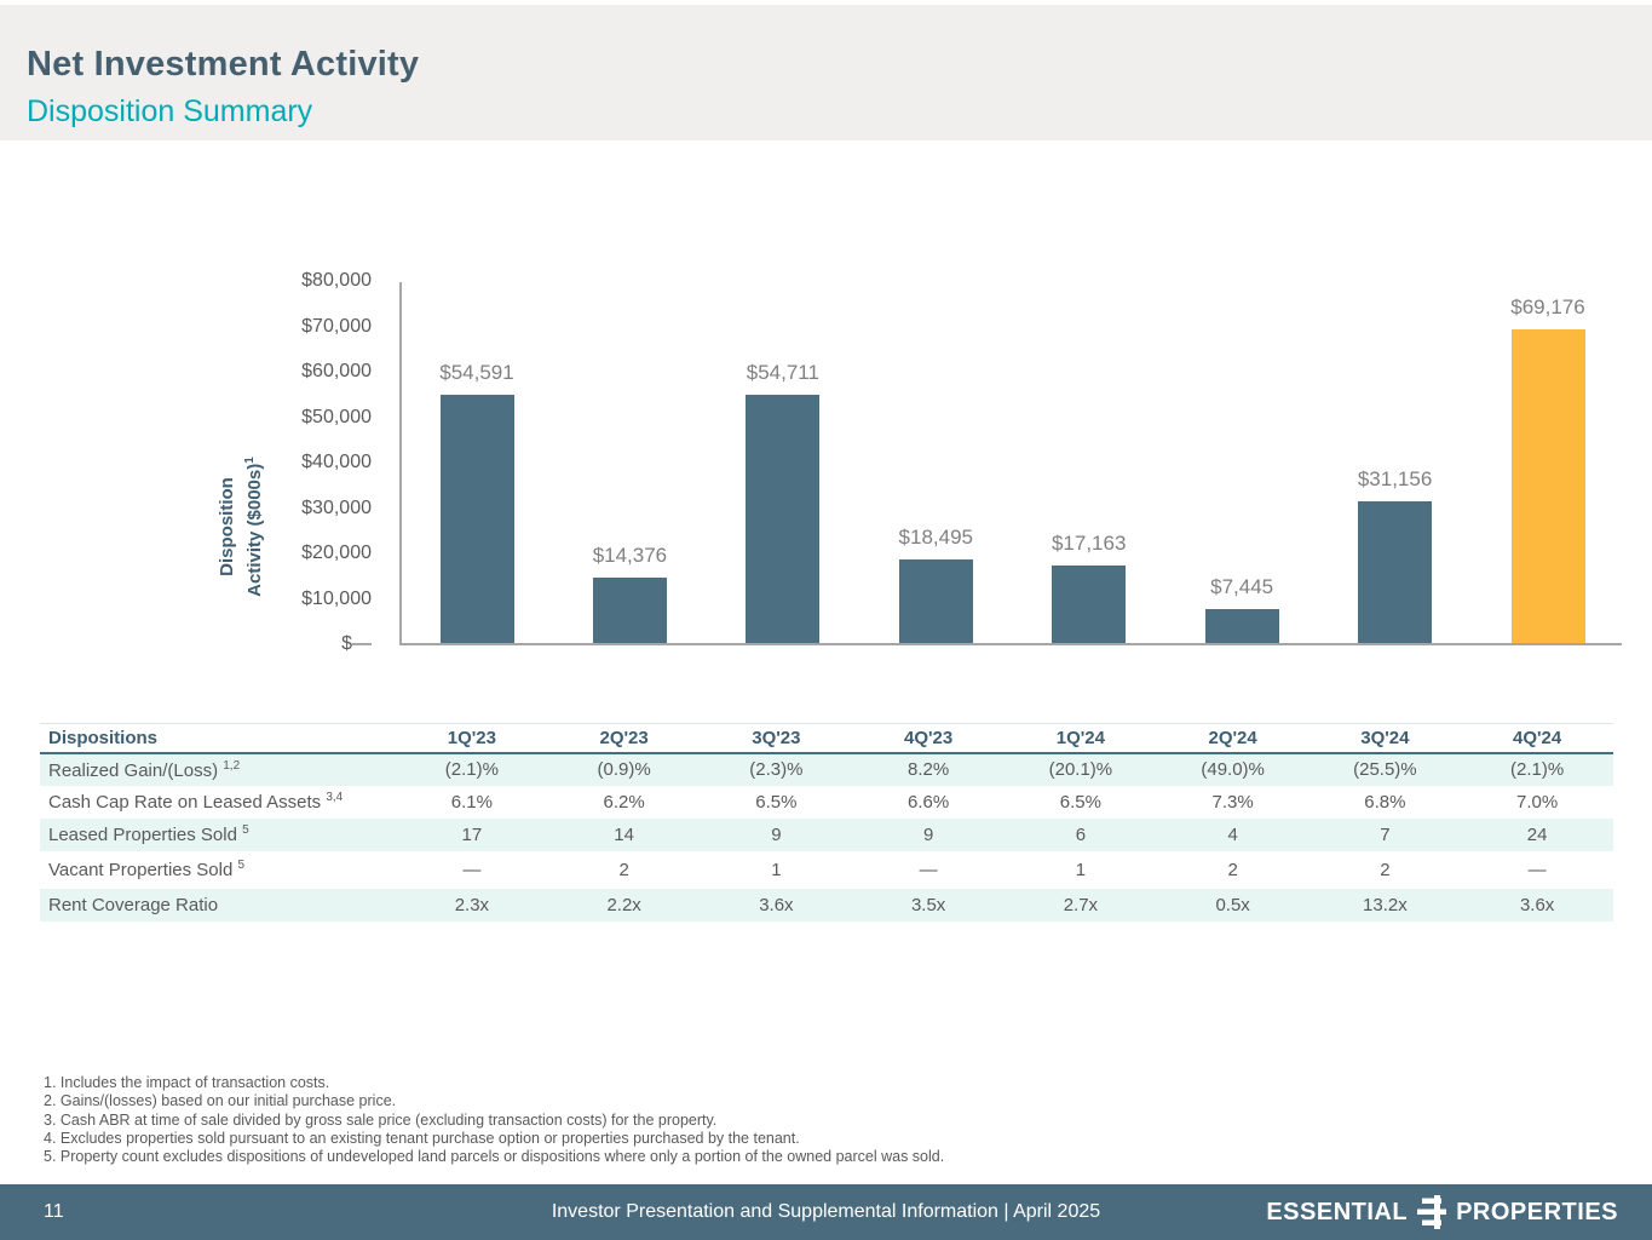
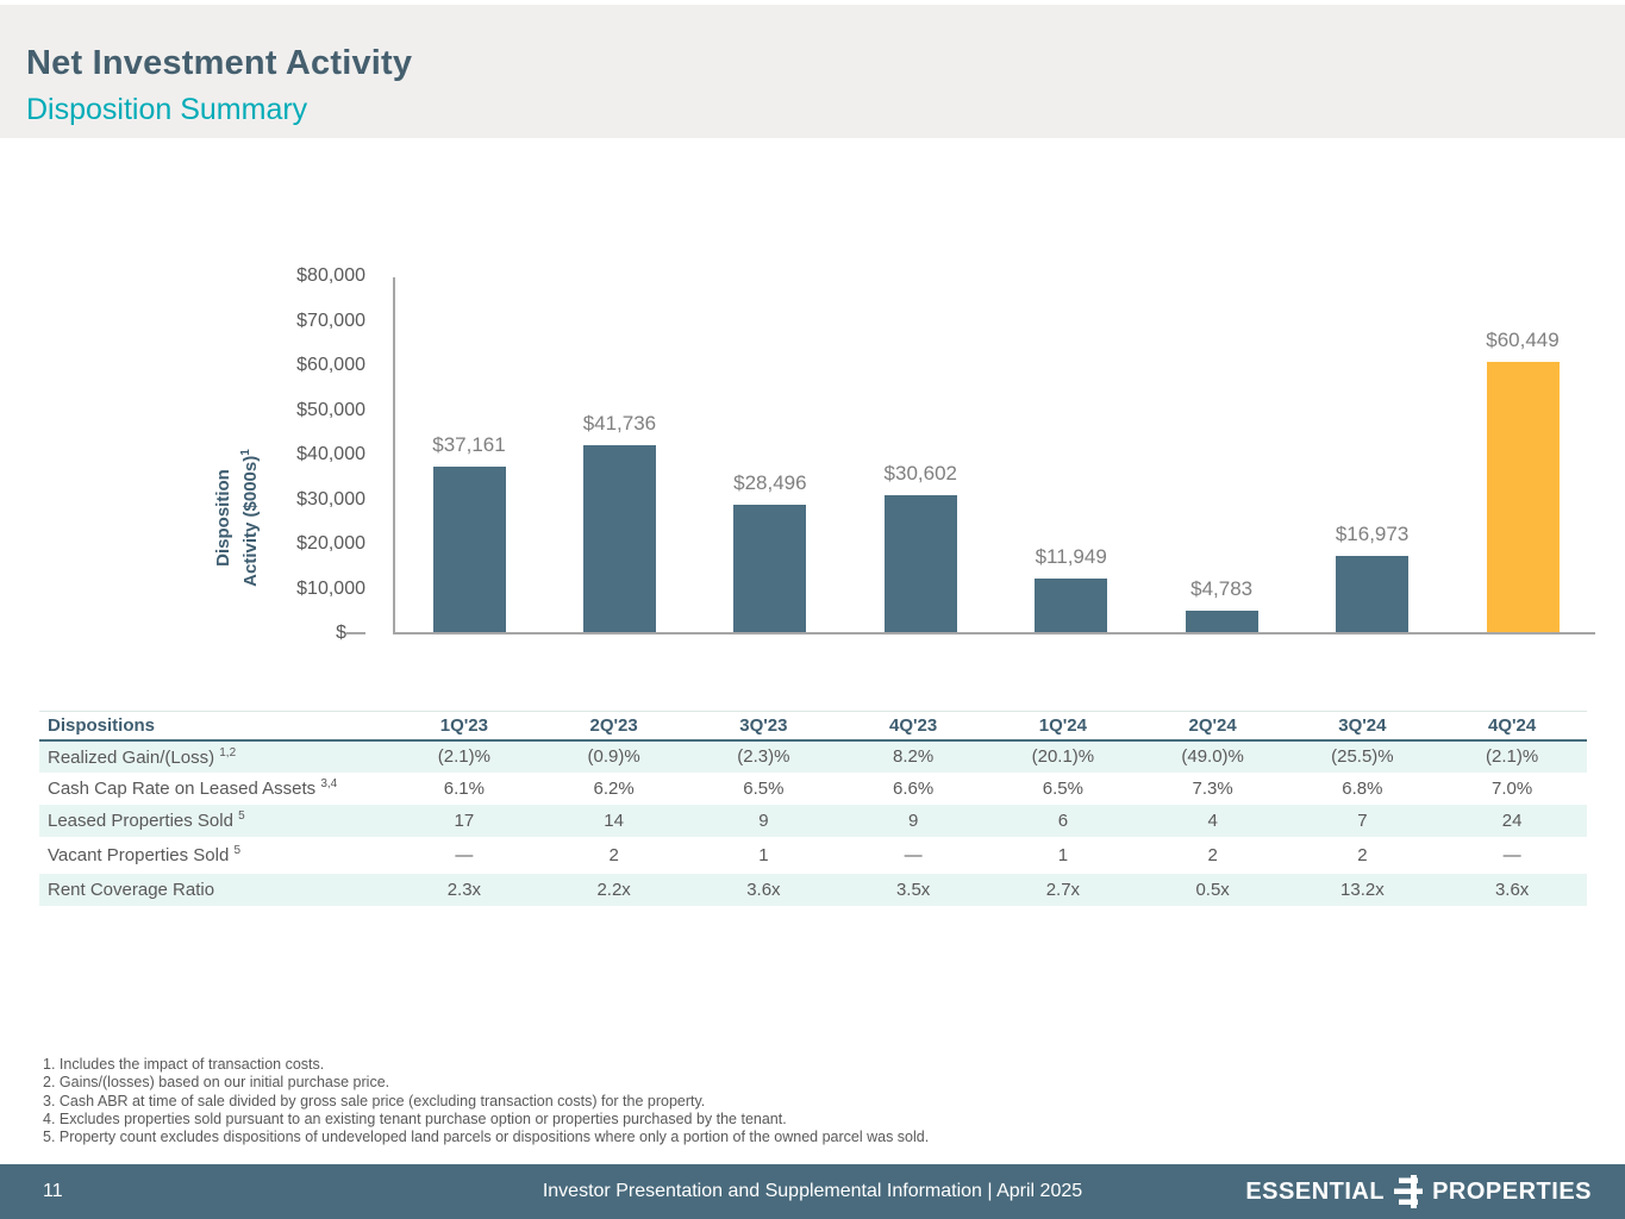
1Q'23: $54,591 -> $37,161
2Q'23: $14,376 -> $41,736
3Q'23: $54,711 -> $28,496
4Q'23: $18,495 -> $30,602
1Q'24: $17,163 -> $11,949
2Q'24: $7,445 -> $4,783
3Q'24: $31,156 -> $16,973
4Q'24: $69,176 -> $60,449
